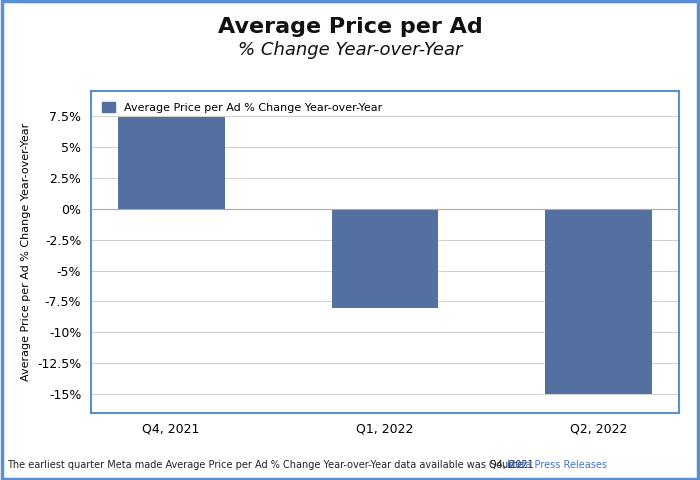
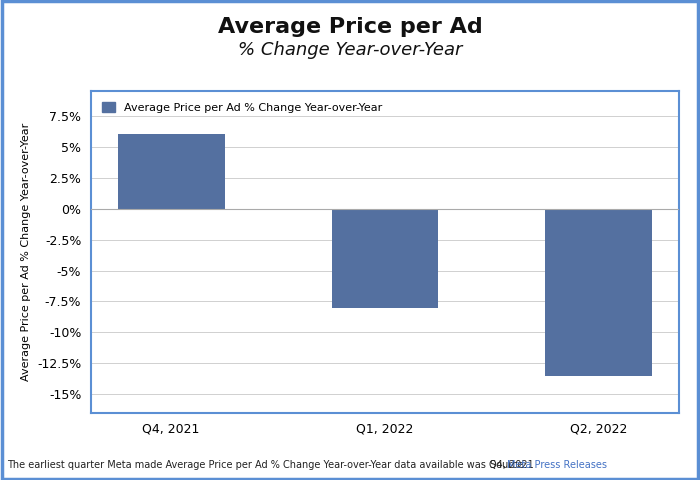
Q4, 2021: 7.4% -> 6.0%
Q2, 2022: -15.0% -> -13.5%
